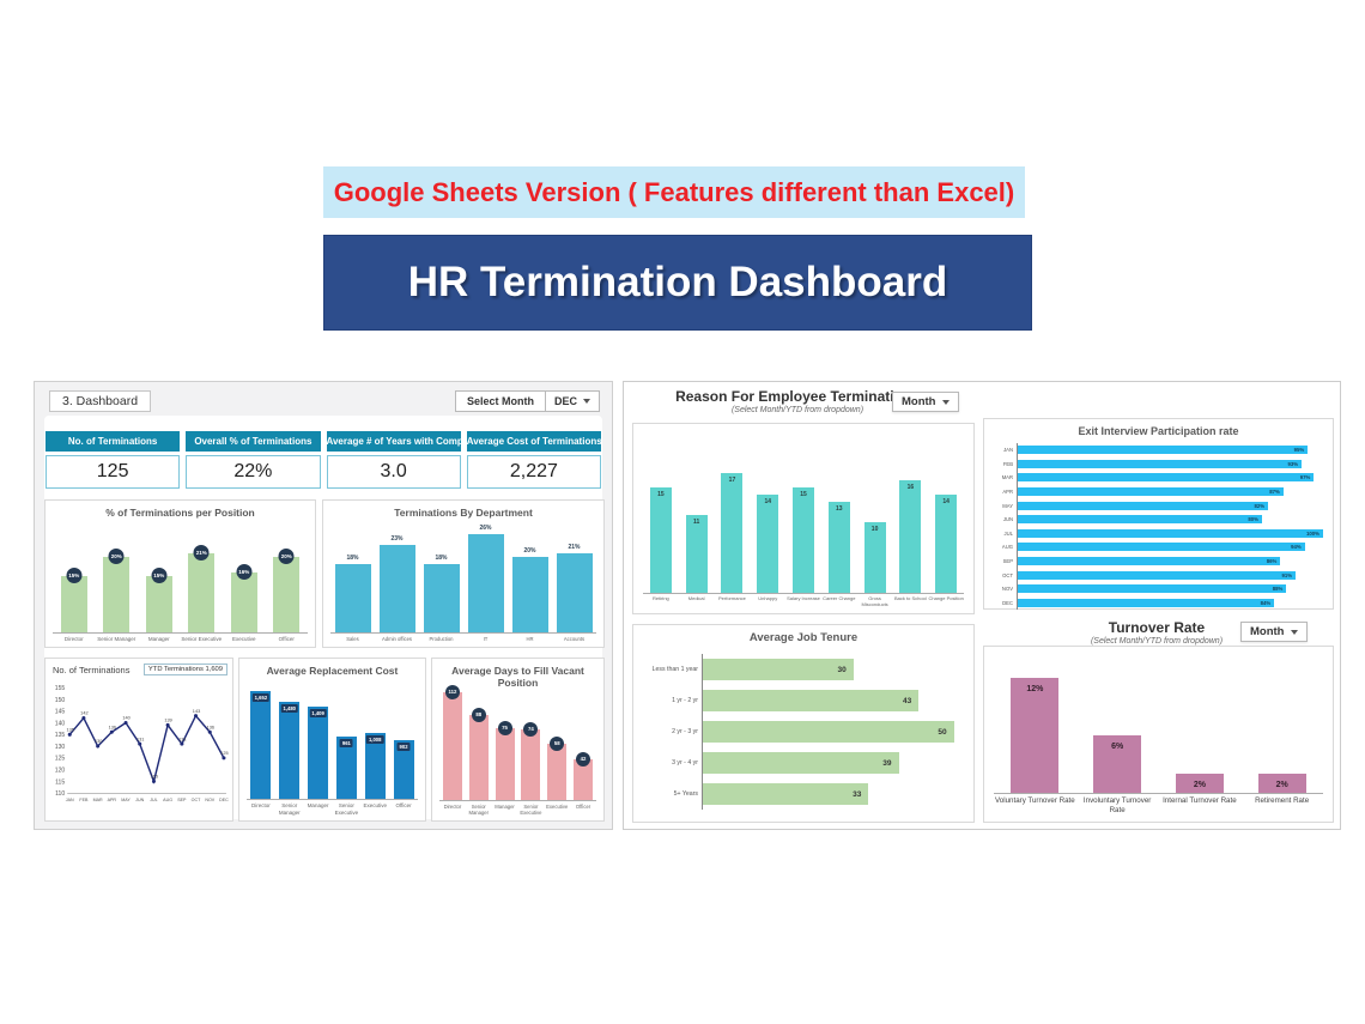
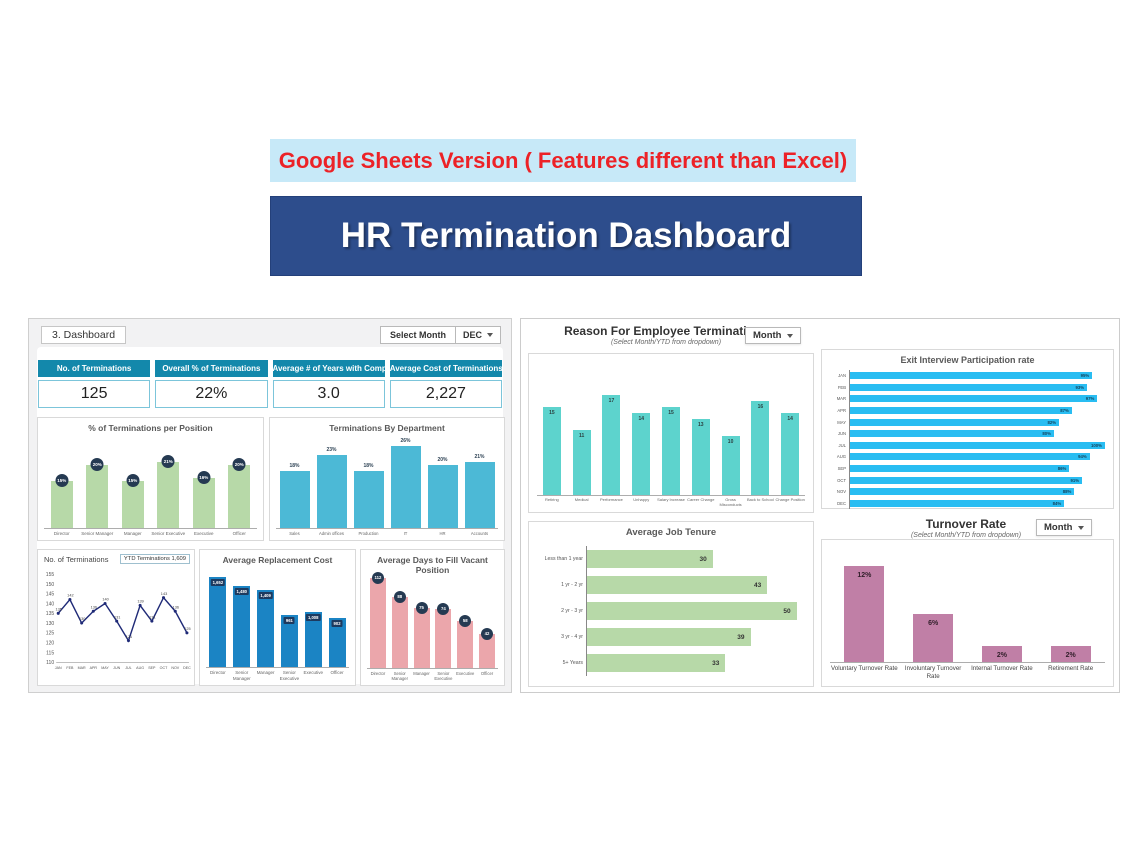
No. of Terminations/JUL: 115 -> 121
